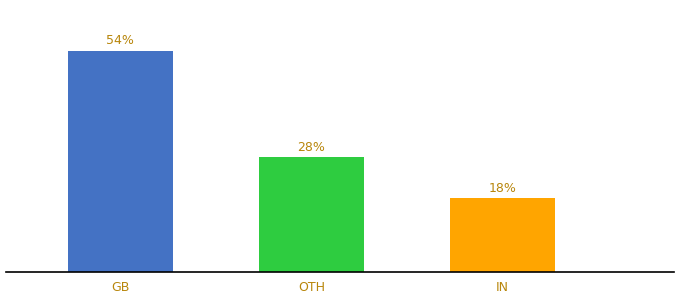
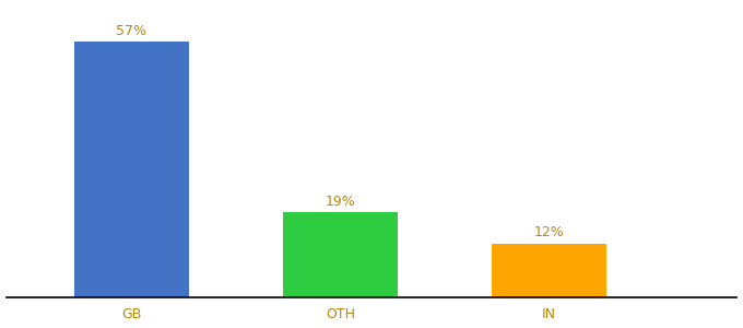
GB: 54% -> 57%
OTH: 28% -> 19%
IN: 18% -> 12%
